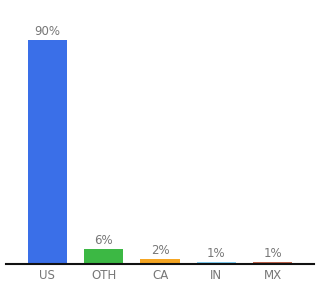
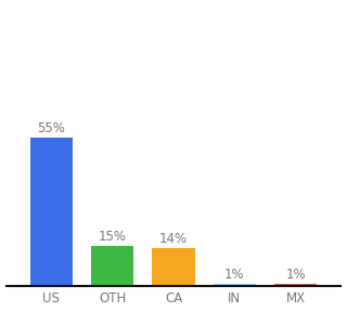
US: 90% -> 55%
OTH: 6% -> 15%
CA: 2% -> 14%
